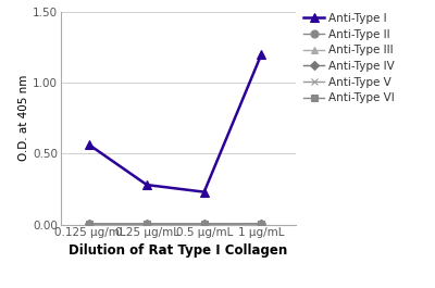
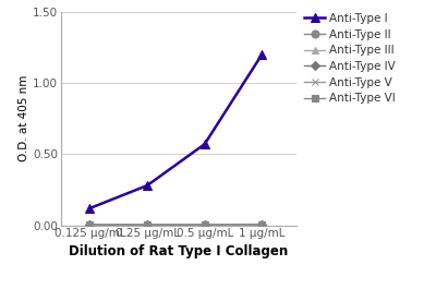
Anti-Type I/0.125 μg/mL: 0.56 -> 0.12
Anti-Type I/0.5 μg/mL: 0.23 -> 0.57
